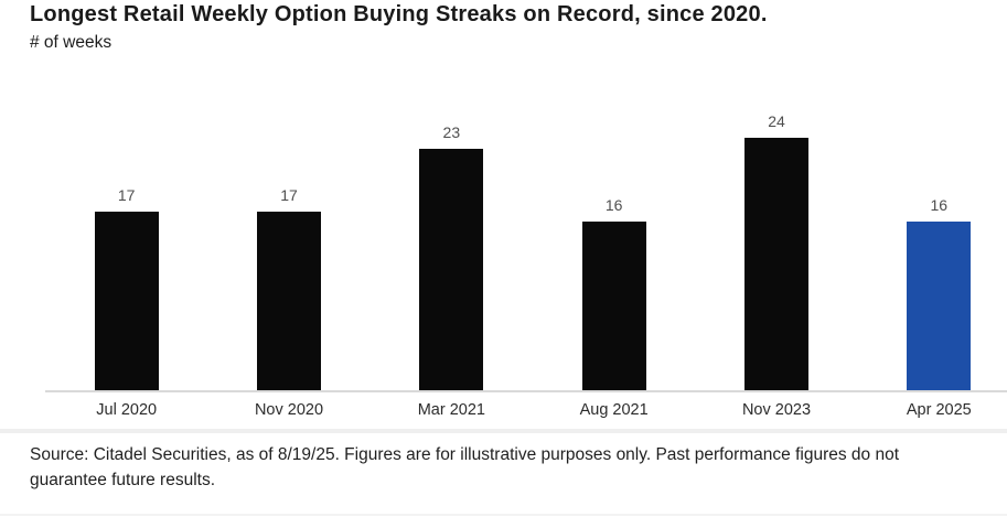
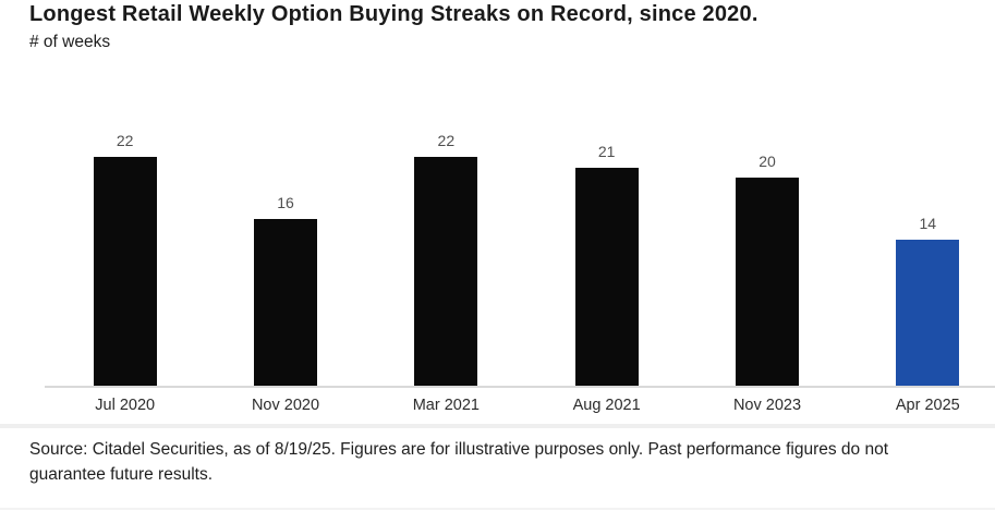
Jul 2020: 17 -> 22
Nov 2020: 17 -> 16
Mar 2021: 23 -> 22
Aug 2021: 16 -> 21
Nov 2023: 24 -> 20
Apr 2025: 16 -> 14
